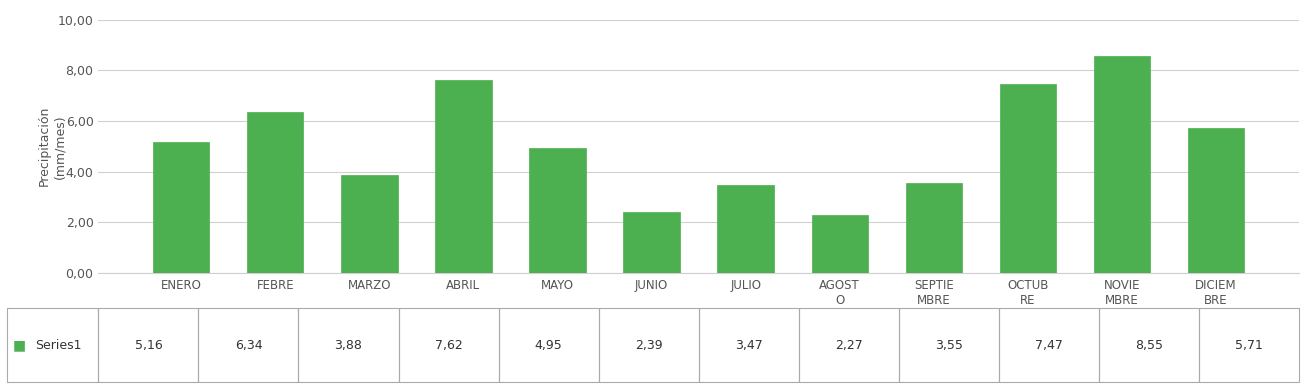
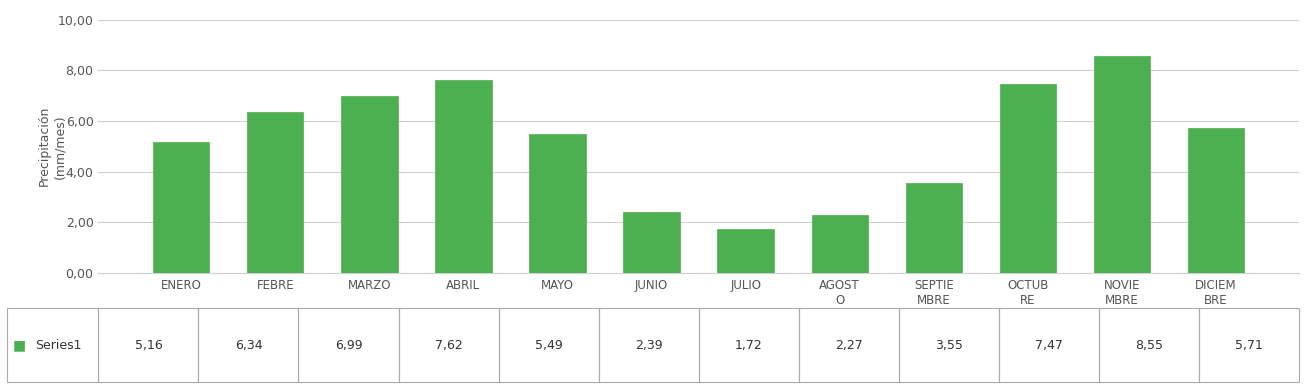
MARZO: 3,88 -> 6,99
MAYO: 4,95 -> 5,49
JULIO: 3,47 -> 1,72
